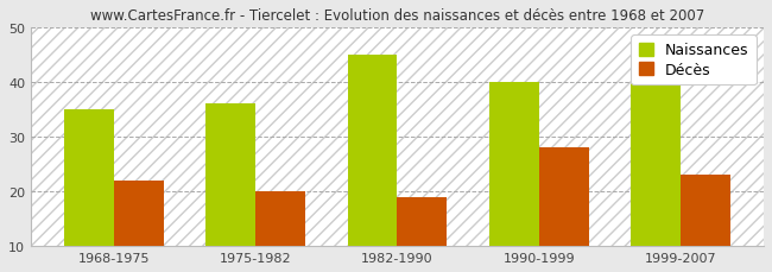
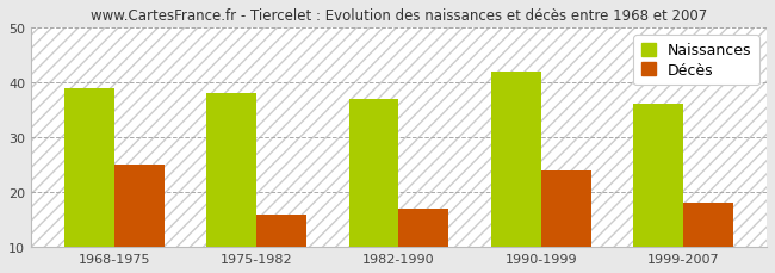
Naissances/1968-1975: 35 -> 39
Décès/1968-1975: 22 -> 25
Naissances/1975-1982: 36 -> 38
Décès/1975-1982: 20 -> 16
Naissances/1982-1990: 45 -> 37
Décès/1982-1990: 19 -> 17
Naissances/1990-1999: 40 -> 42
Décès/1990-1999: 28 -> 24
Naissances/1999-2007: 40 -> 36
Décès/1999-2007: 23 -> 18
